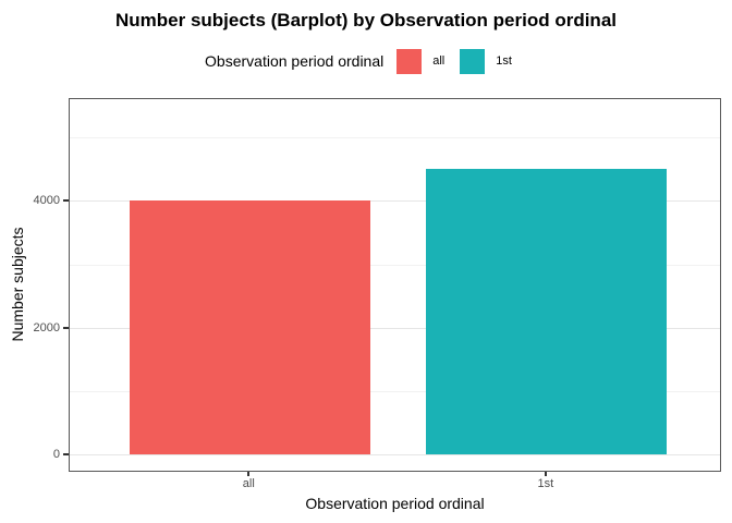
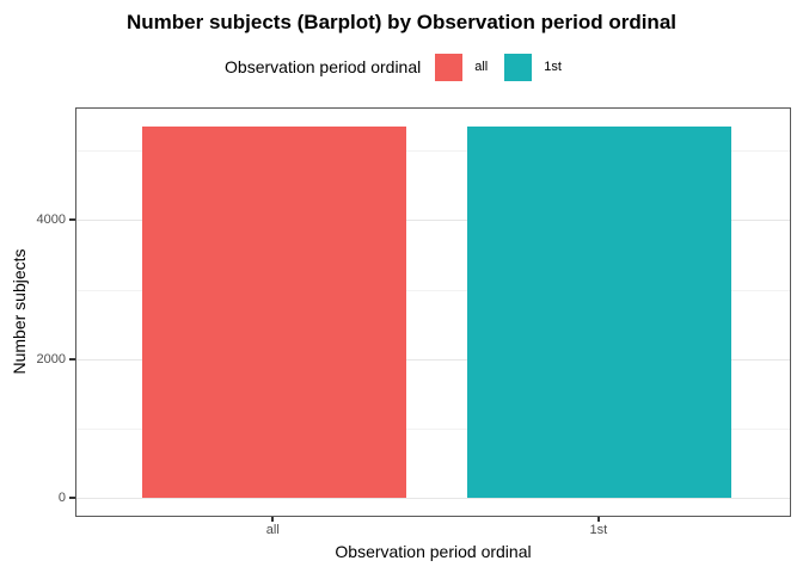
all: 4000 -> 5400
1st: 4500 -> 5400
